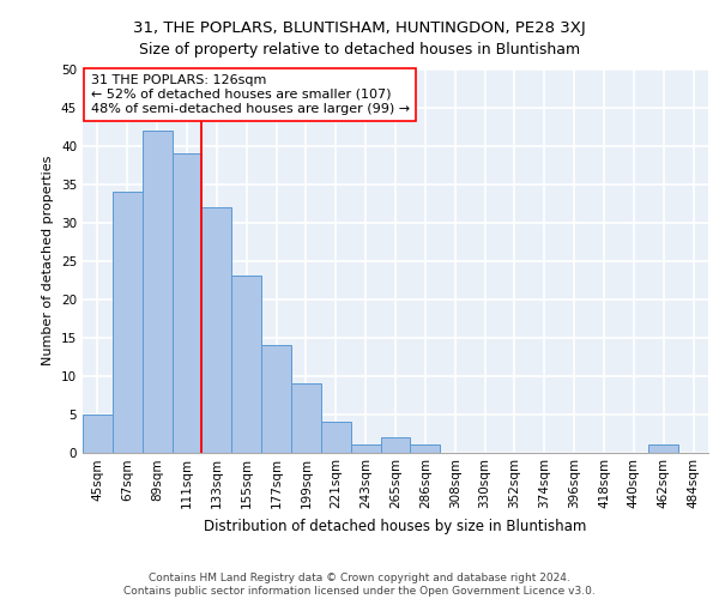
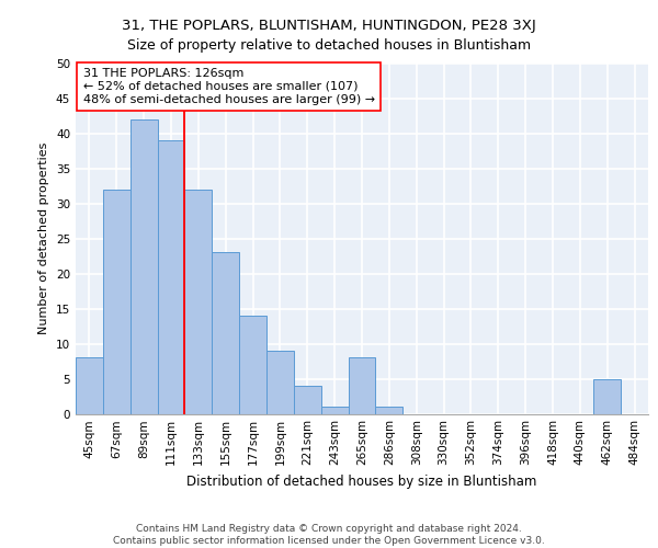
45sqm: 5 -> 8
67sqm: 34 -> 32
265sqm: 2 -> 8
462sqm: 1 -> 5
